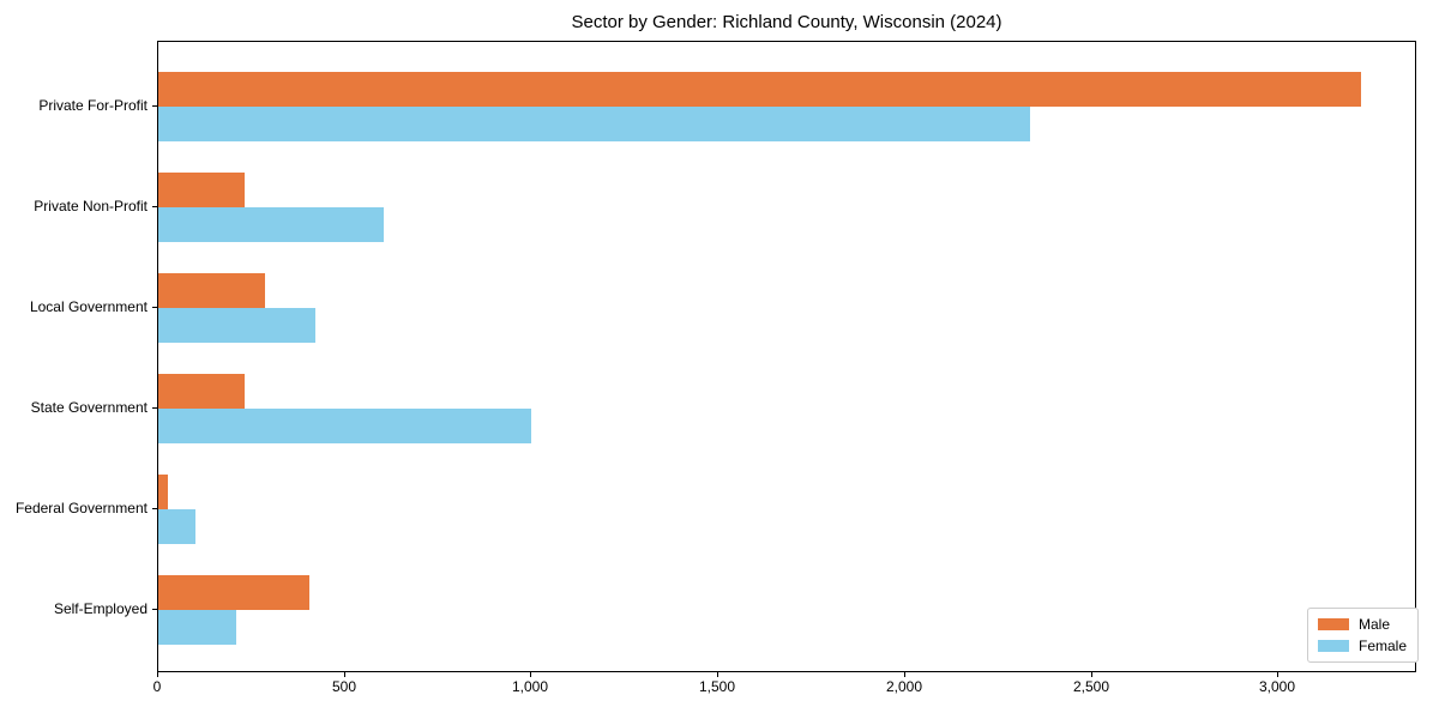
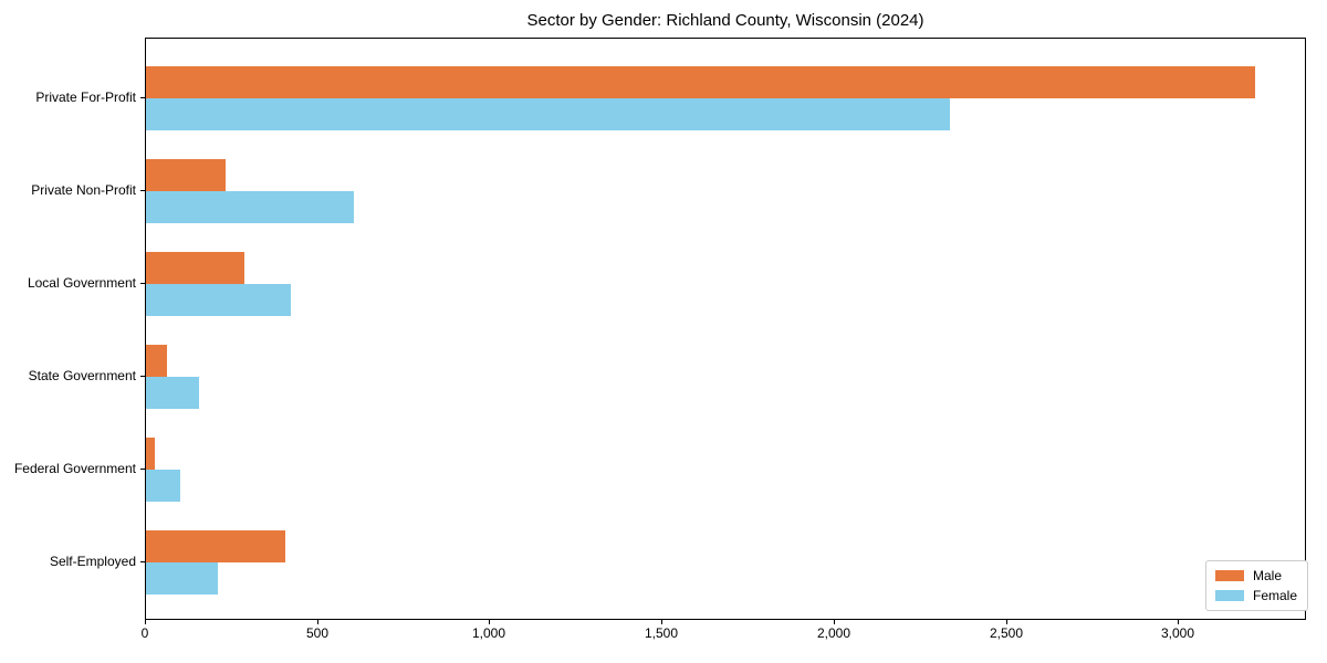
Male/State Government: 230 -> 60
Female/State Government: 1000 -> 160
